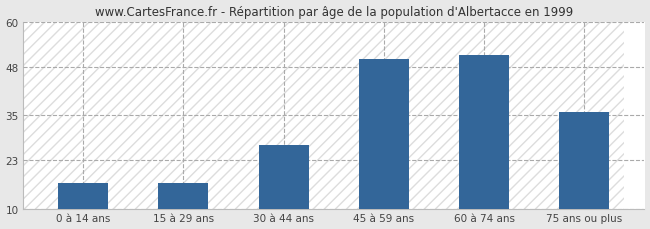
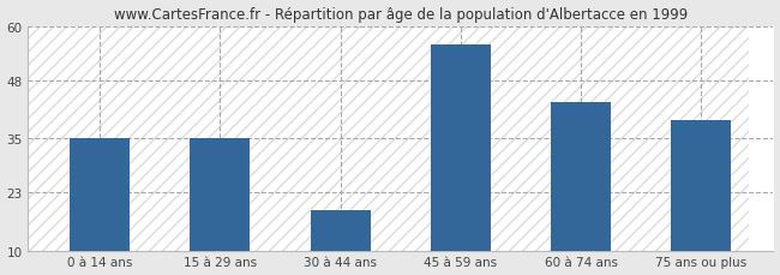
0 à 14 ans: 17 -> 35
15 à 29 ans: 17 -> 35
30 à 44 ans: 27 -> 19
45 à 59 ans: 50 -> 56
60 à 74 ans: 51 -> 43
75 ans ou plus: 36 -> 39
